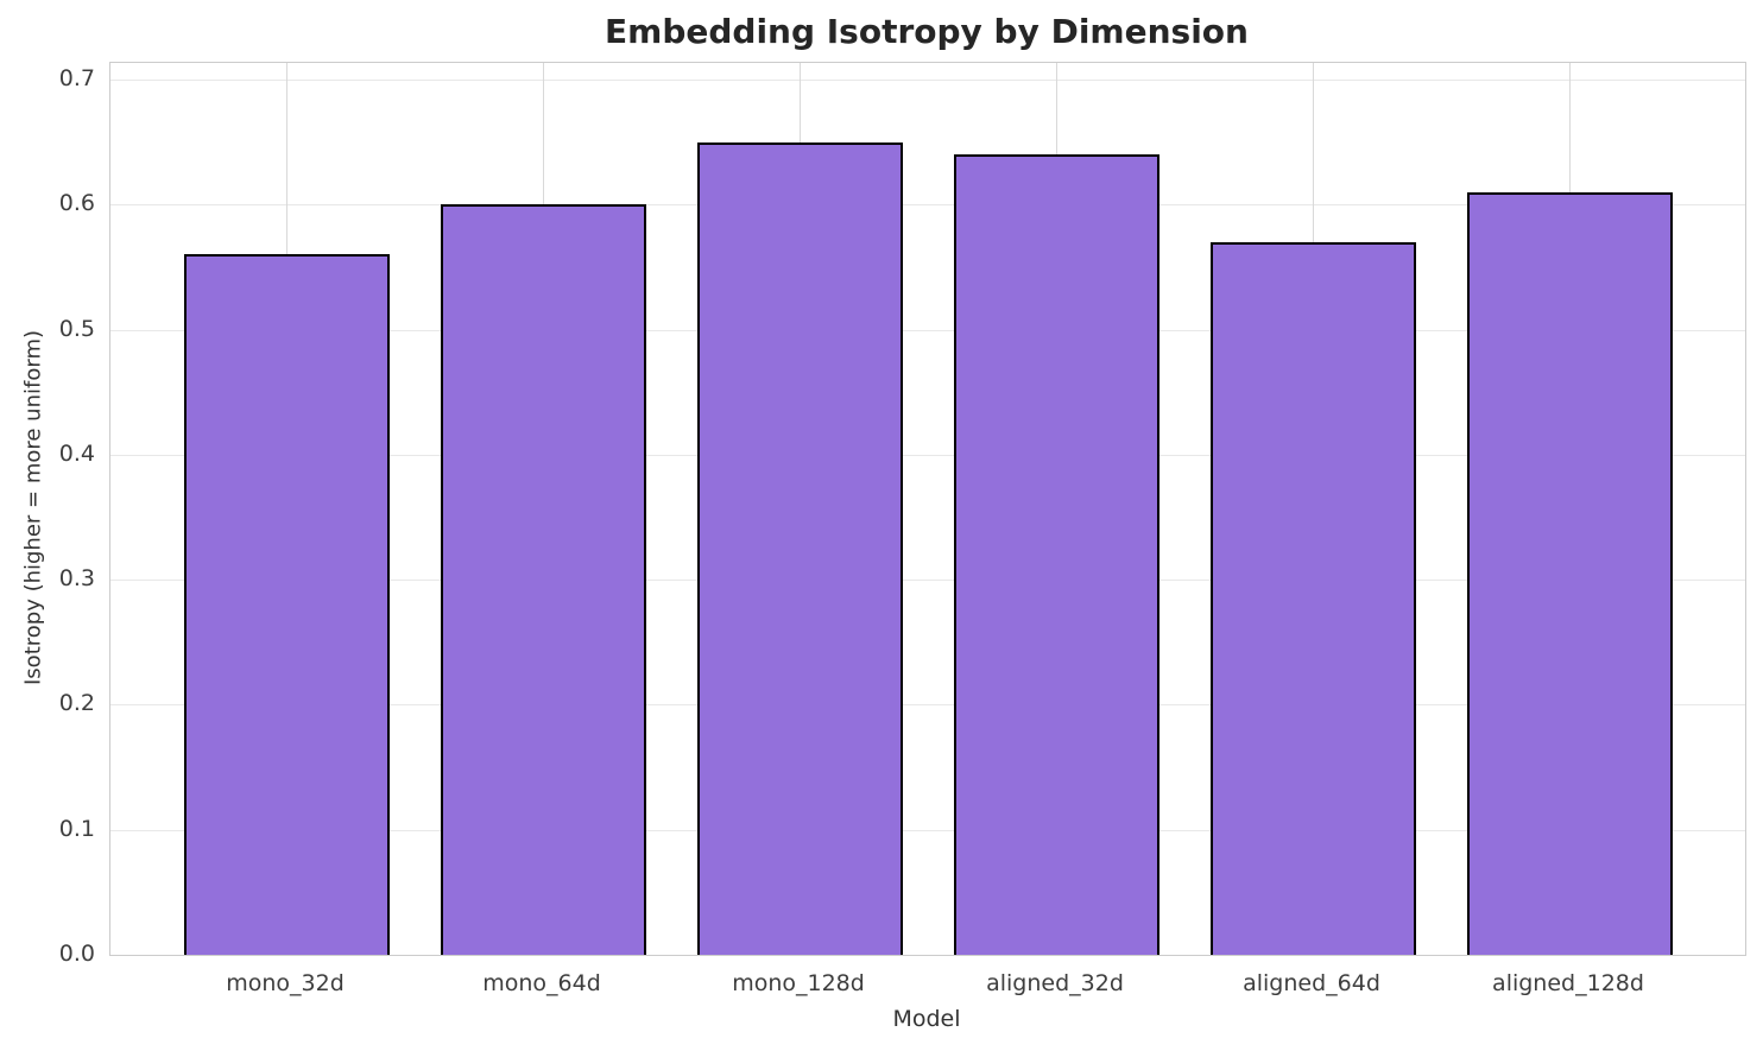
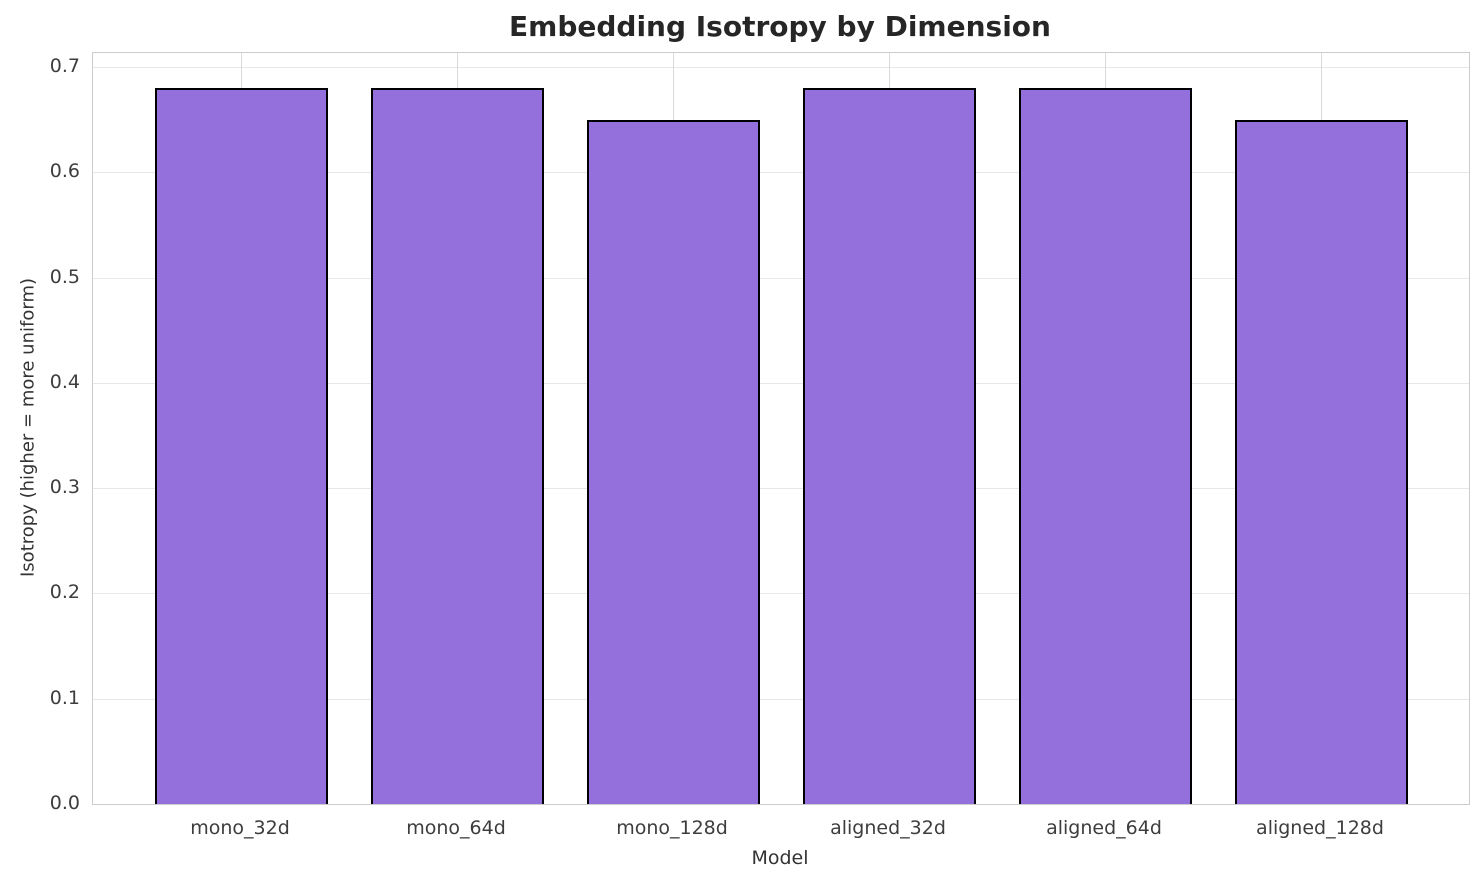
mono_32d: 0.56 -> 0.68
mono_64d: 0.60 -> 0.68
aligned_32d: 0.64 -> 0.68
aligned_64d: 0.57 -> 0.68
aligned_128d: 0.61 -> 0.65
